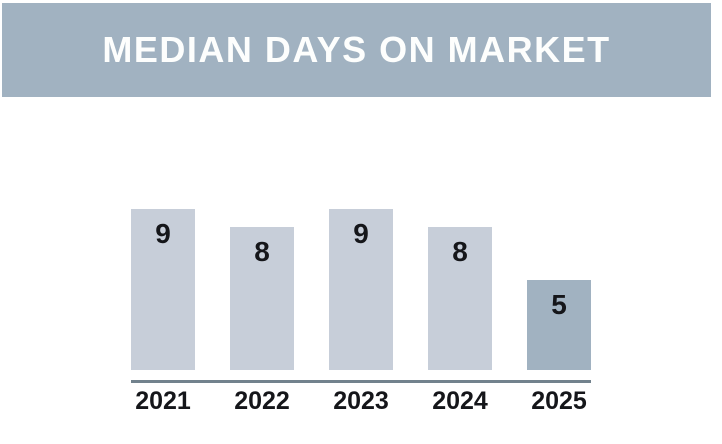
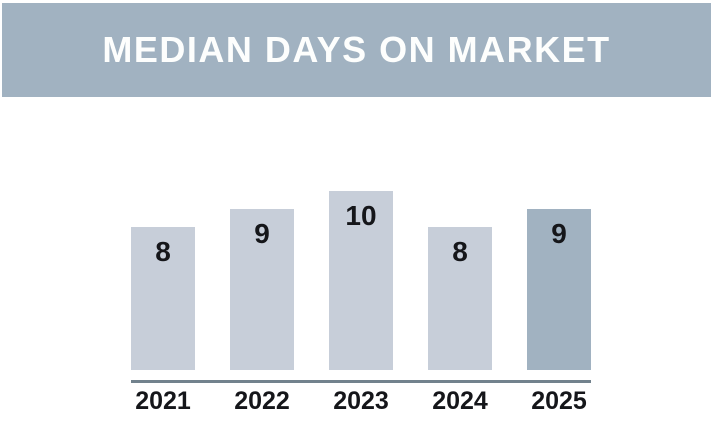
2021: 9 -> 8
2022: 8 -> 9
2023: 9 -> 10
2025: 5 -> 9
